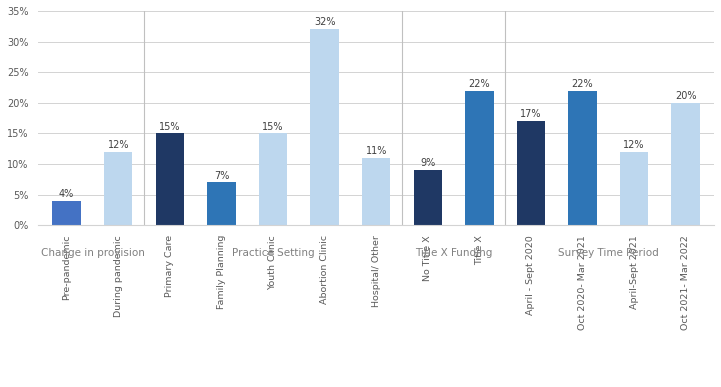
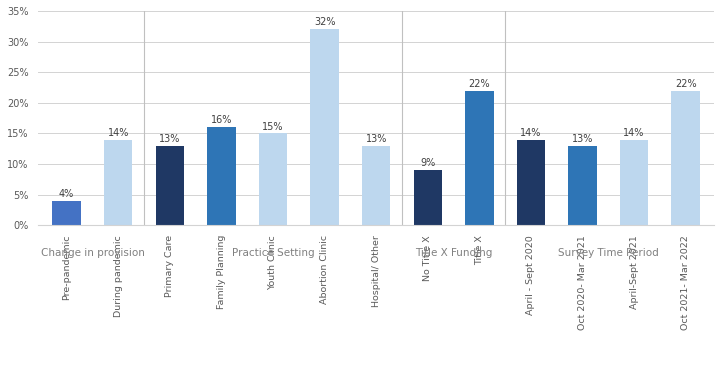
During pandemic: 12% -> 14%
Primary Care: 15% -> 13%
Family Planning: 7% -> 16%
Hospital/ Other: 11% -> 13%
April - Sept 2020: 17% -> 14%
Oct 2020- Mar 2021: 22% -> 13%
April-Sept 2021: 12% -> 14%
Oct 2021- Mar 2022: 20% -> 22%
